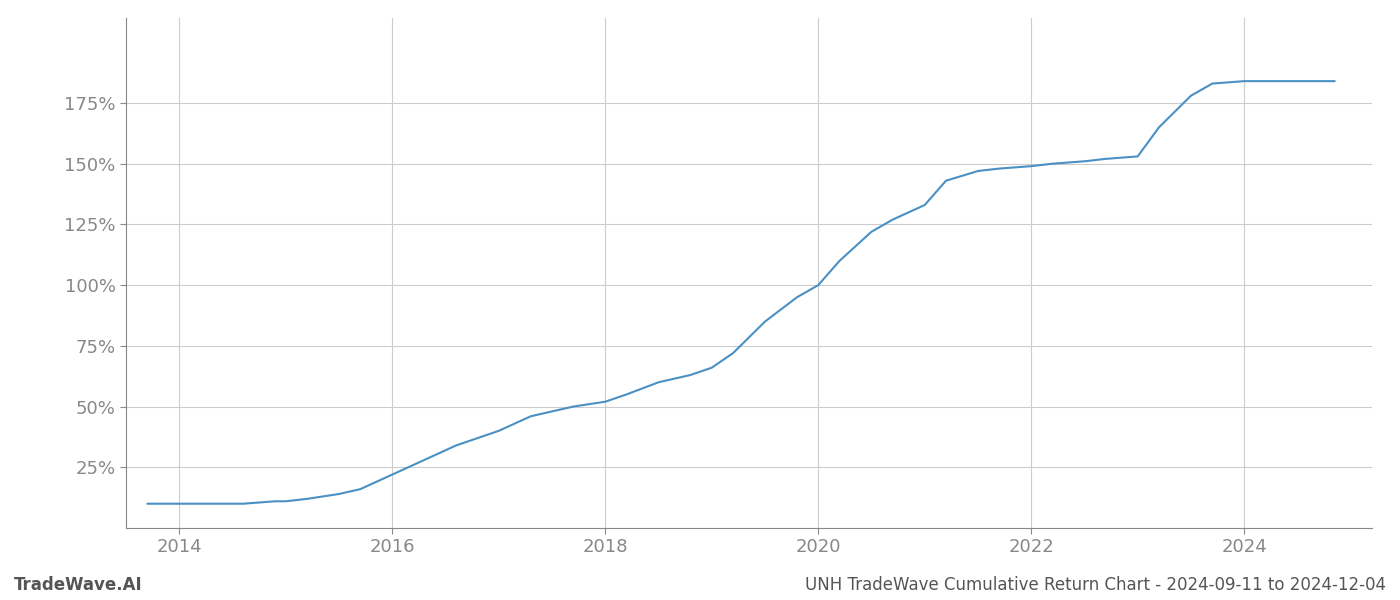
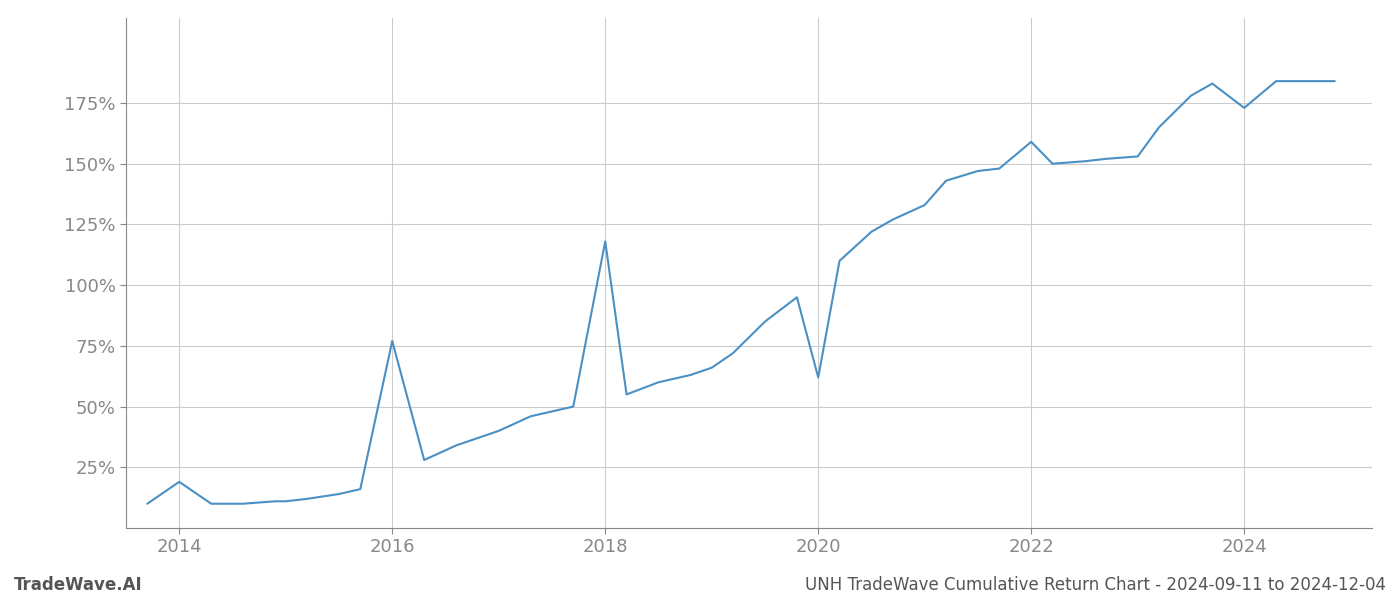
2014: 10% -> 19%
2016: 22% -> 77%
2018: 52% -> 118%
2020: 100% -> 62%
2022: 149% -> 159%
2024: 184% -> 173%
